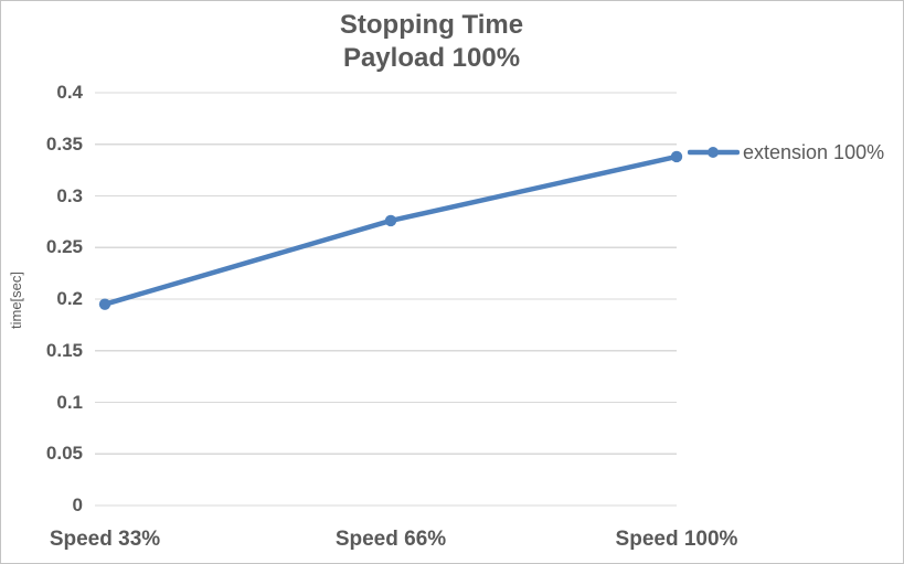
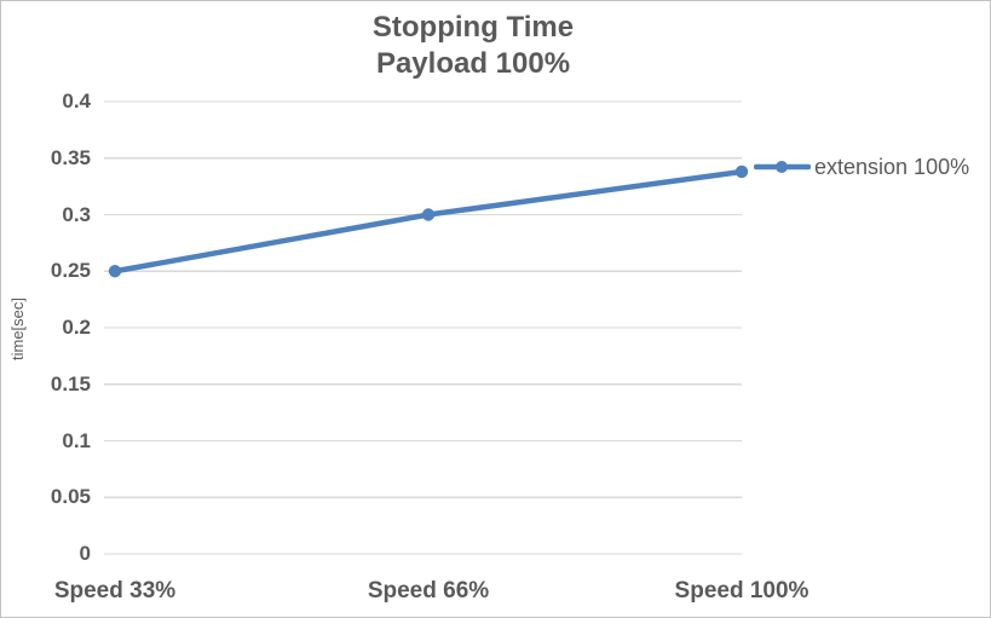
Speed 33%: 0.20 -> 0.25
Speed 66%: 0.28 -> 0.30
